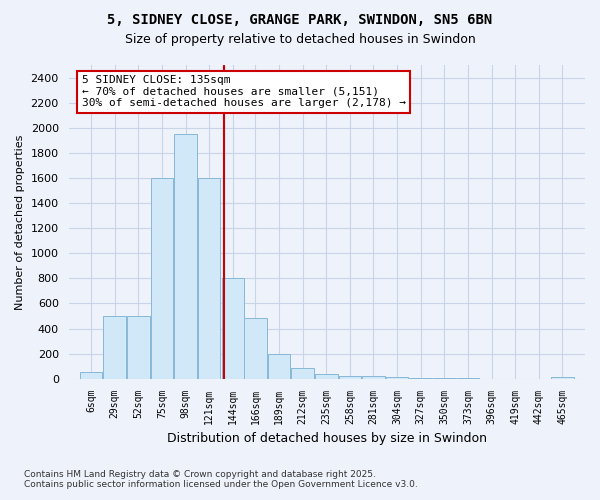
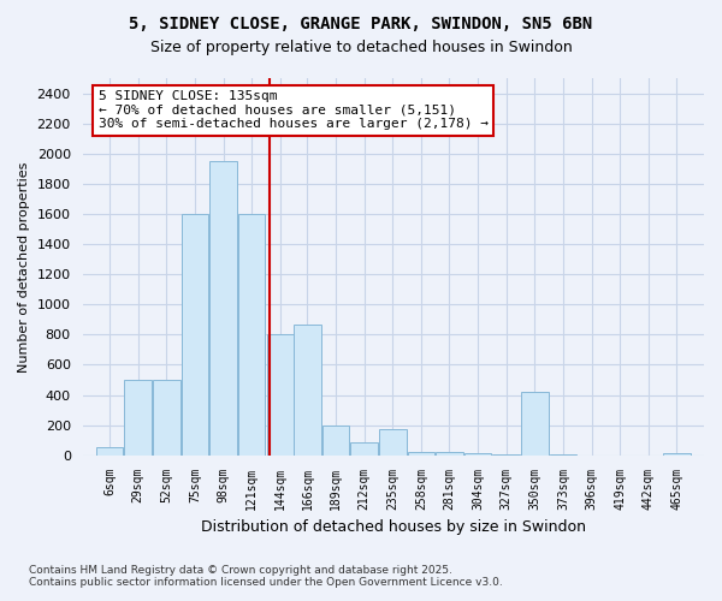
166sqm: 480 -> 870
235sqm: 40 -> 170
350sqm: 0 -> 420
